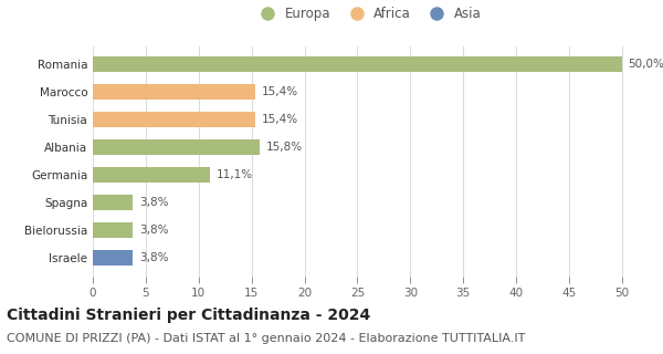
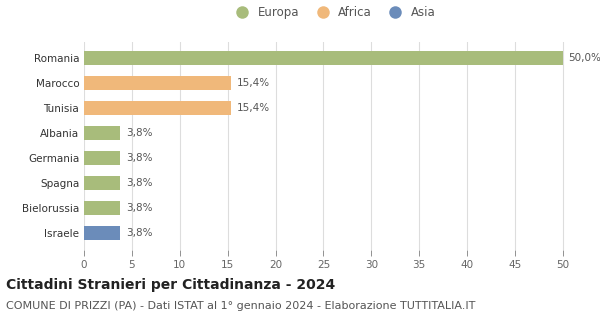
Albania: 15,8% -> 3,8%
Germania: 11,1% -> 3,8%
